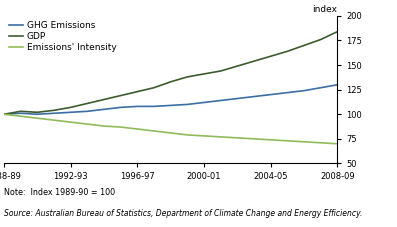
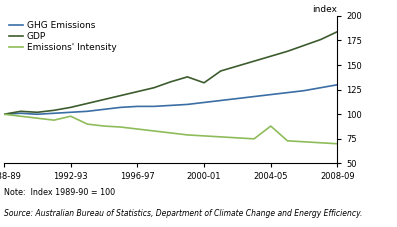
Emissions' Intensity/1992-93: 92 -> 98
GDP/2000-01: 141 -> 132
Emissions' Intensity/2004-05: 74 -> 88
